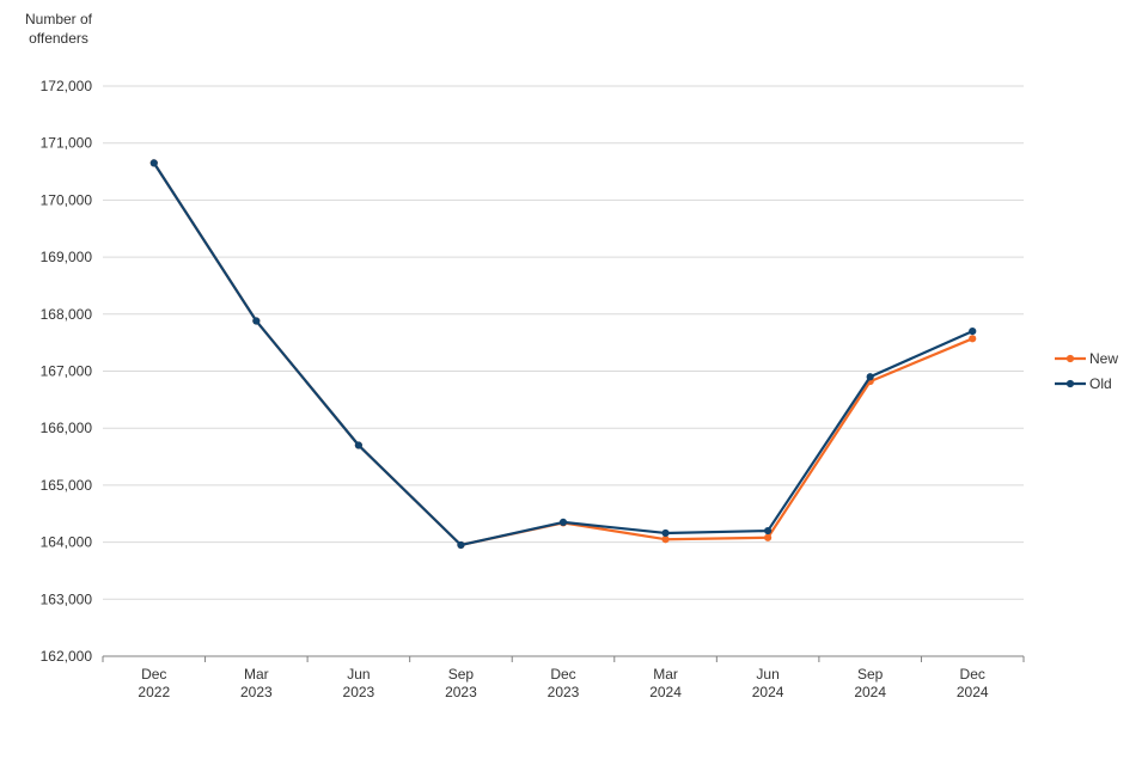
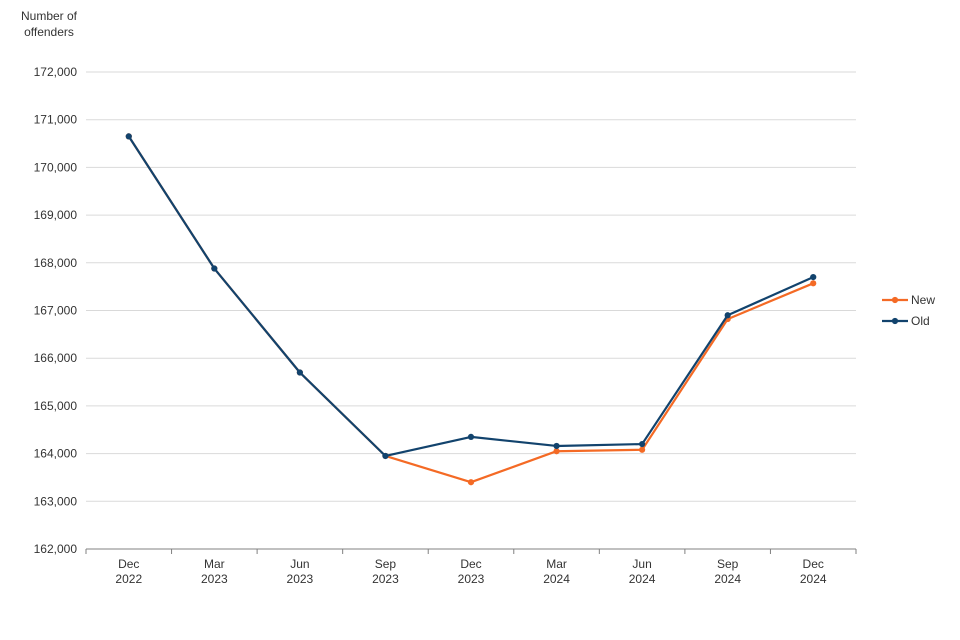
New/Dec 2023: 164300 -> 163400
